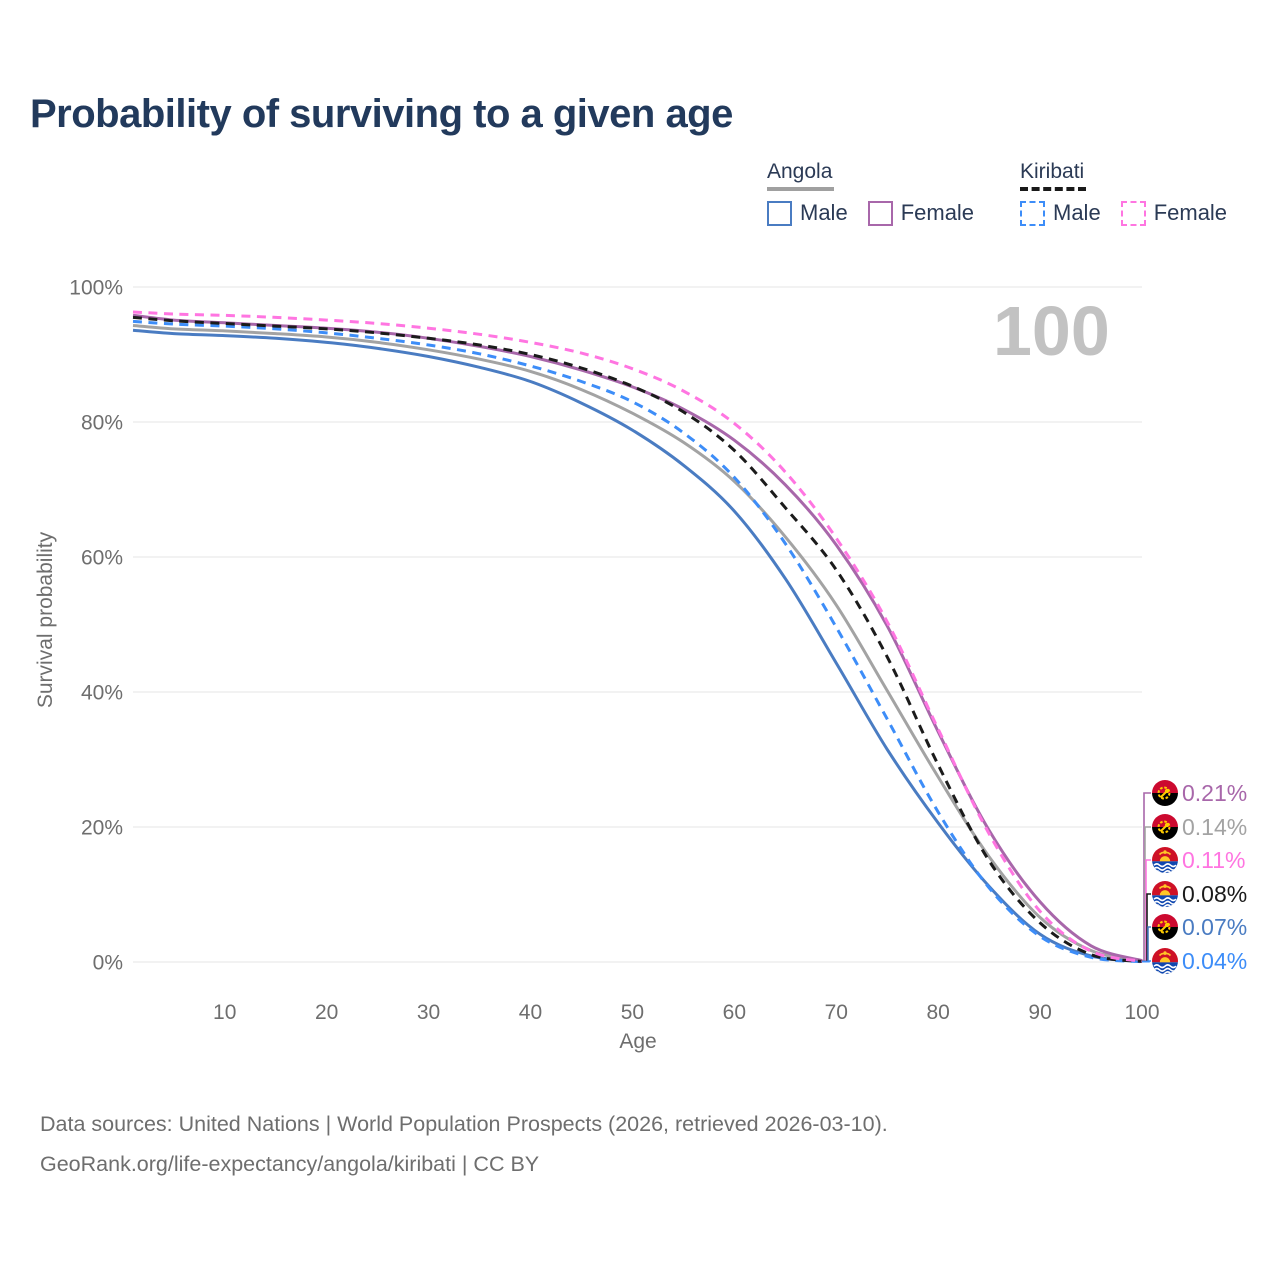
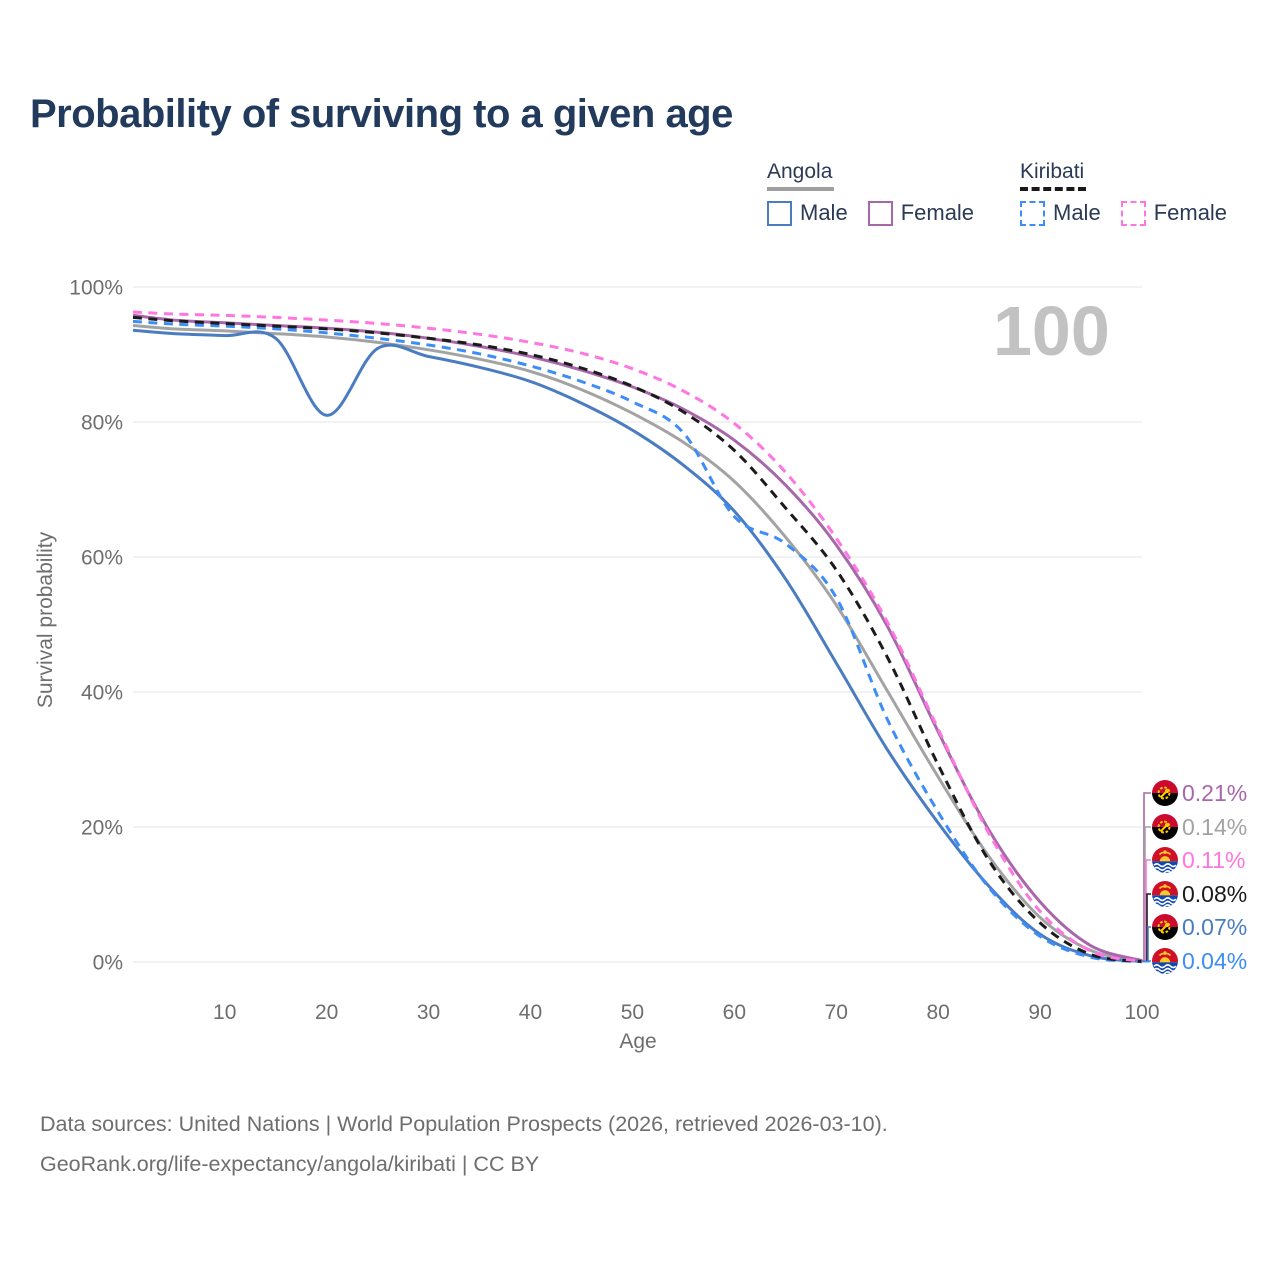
Angola Male/20: 92% -> 81%
Kiribati Male/60: 72% -> 66%
Kiribati Male/70: 50% -> 54%
